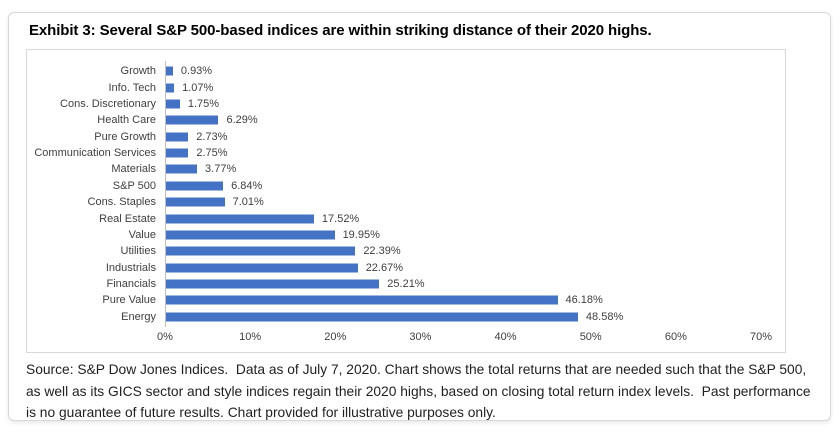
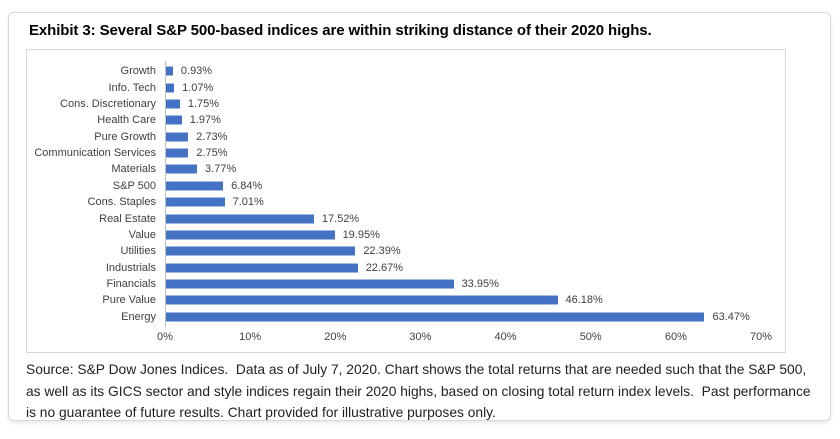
Health Care: 6.29% -> 1.97%
Financials: 25.21% -> 33.95%
Energy: 48.58% -> 63.47%
